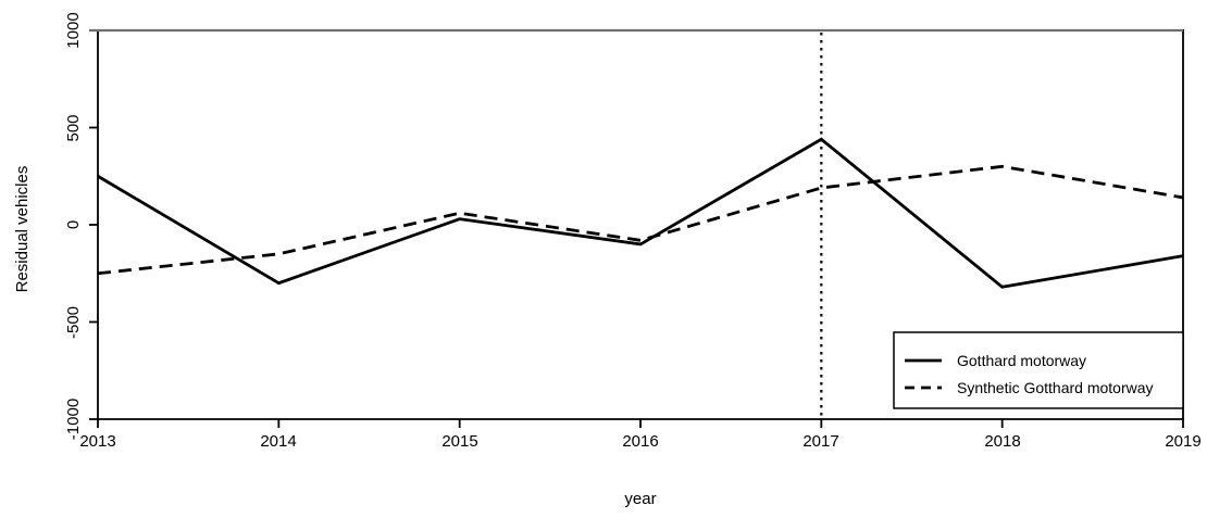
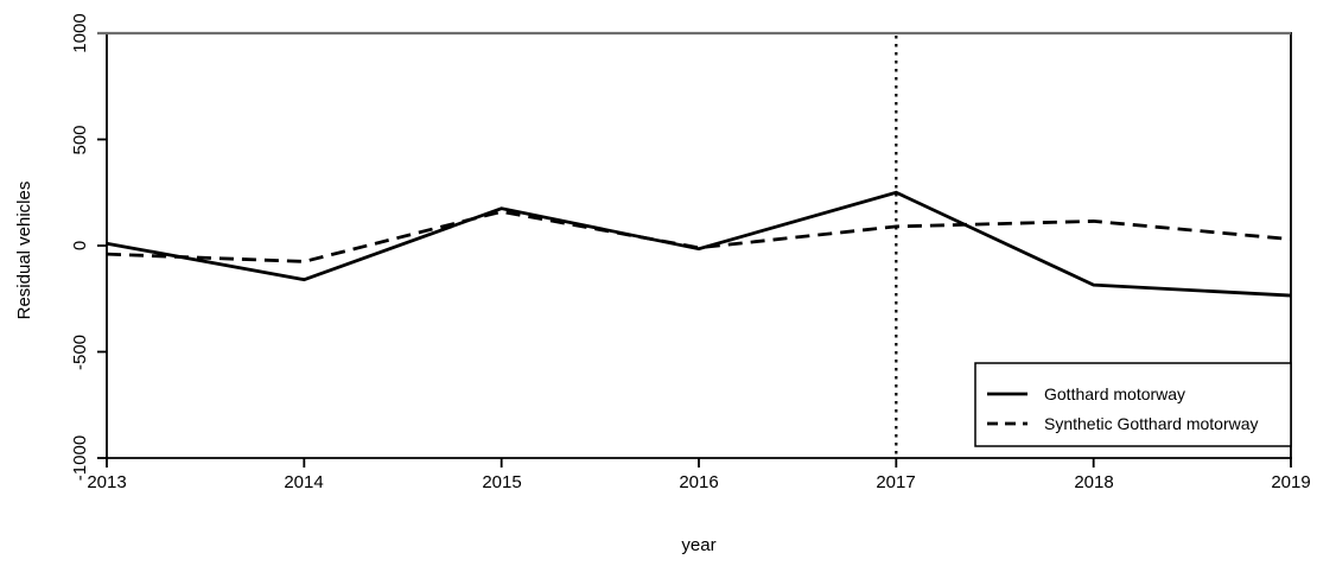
Gotthard motorway/2013: 250 -> 10
Synthetic Gotthard motorway/2013: -250 -> -40
Gotthard motorway/2014: -300 -> -160
Synthetic Gotthard motorway/2014: -150 -> -80
Gotthard motorway/2015: 30 -> 180
Synthetic Gotthard motorway/2015: 60 -> 160
Gotthard motorway/2016: -100 -> -20
Synthetic Gotthard motorway/2016: -80 -> -10
Gotthard motorway/2017: 440 -> 250
Synthetic Gotthard motorway/2017: 190 -> 90
Gotthard motorway/2018: -320 -> -180
Synthetic Gotthard motorway/2018: 300 -> 120
Gotthard motorway/2019: -160 -> -240
Synthetic Gotthard motorway/2019: 140 -> 30
